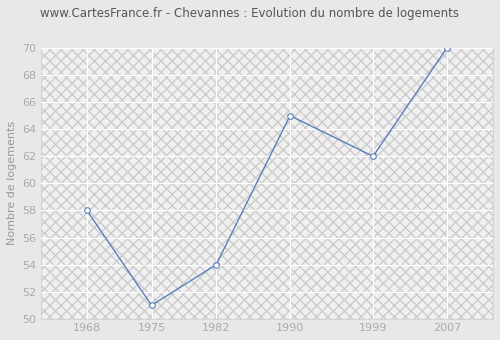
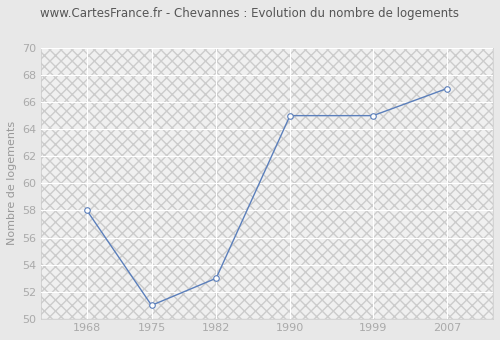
1982: 54 -> 53
1999: 62 -> 65
2007: 70 -> 67
